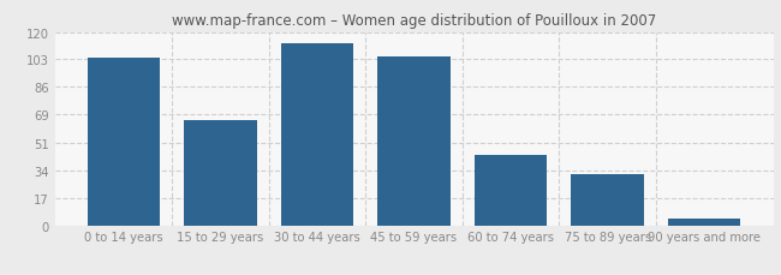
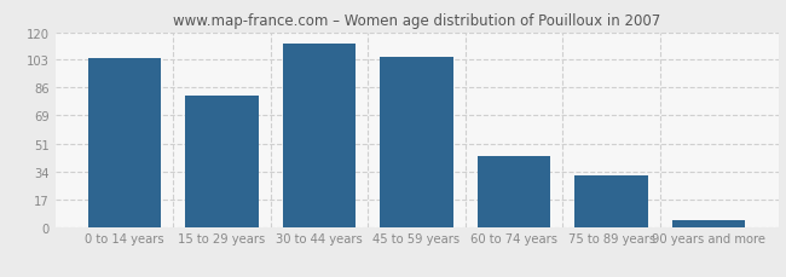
15 to 29 years: 65 -> 81
